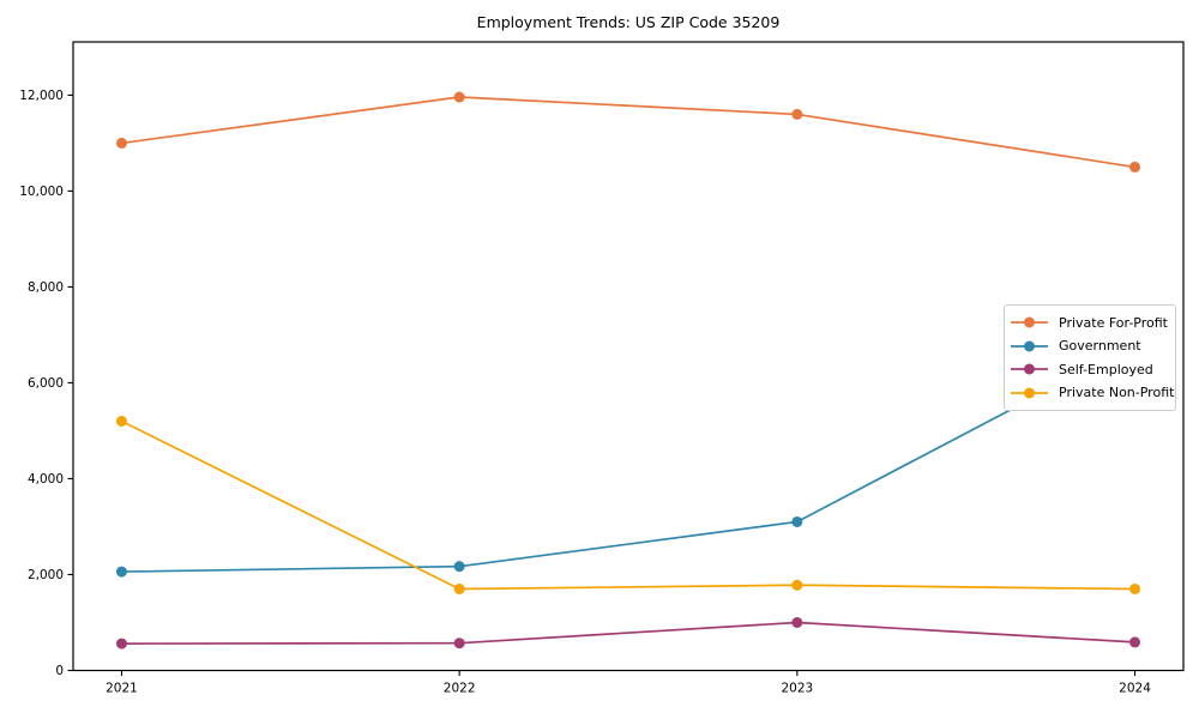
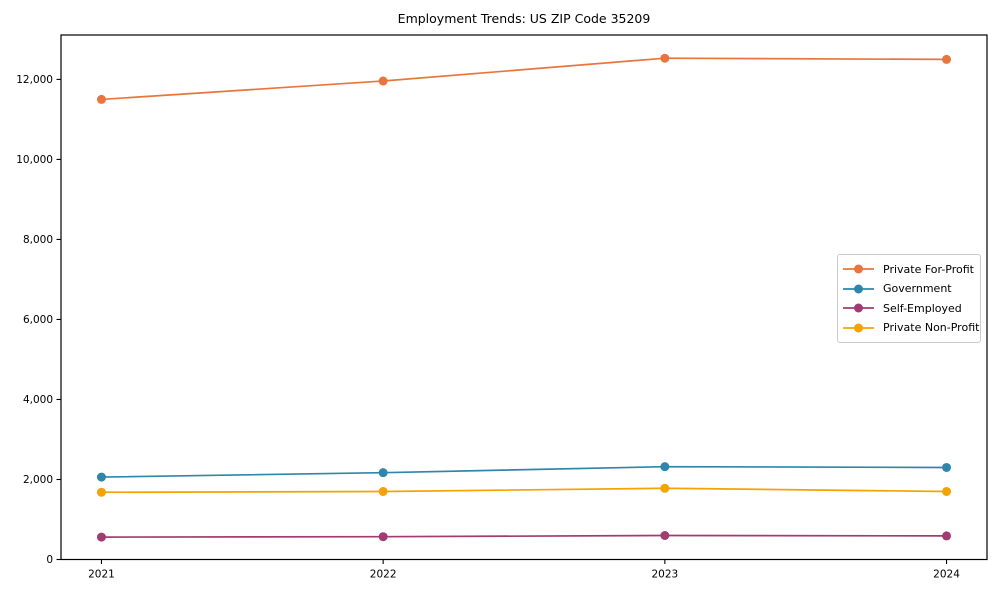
Private For-Profit/2021: 11000 -> 11500
Private Non-Profit/2021: 5200 -> 1700
Private For-Profit/2023: 11600 -> 12500
Government/2023: 3100 -> 2300
Self-Employed/2023: 1000 -> 600
Private For-Profit/2024: 10500 -> 12500
Government/2024: 6800 -> 2300
